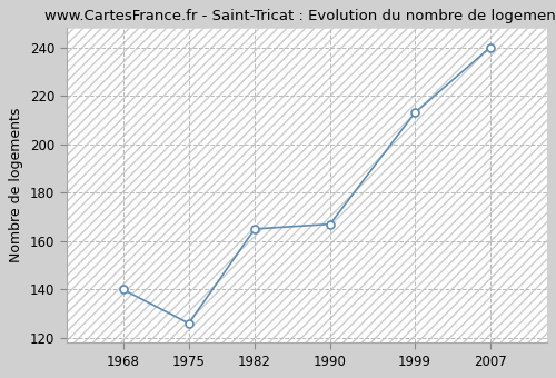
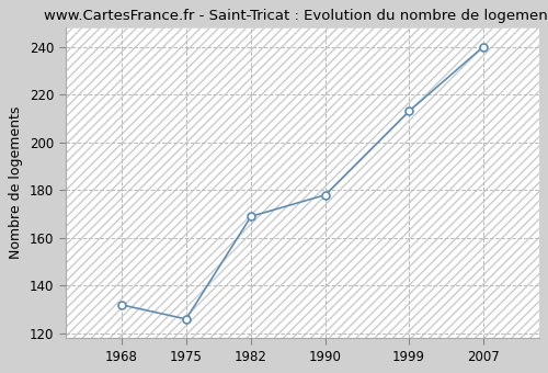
1968: 140 -> 132
1982: 165 -> 169
1990: 167 -> 178
